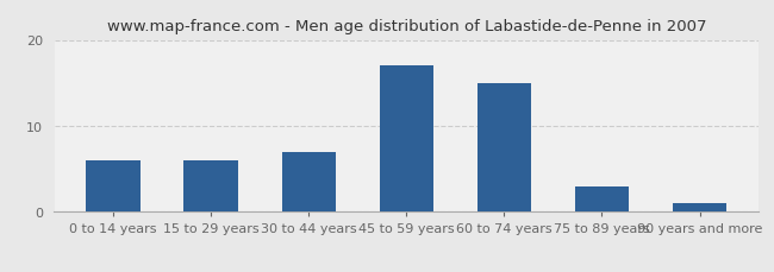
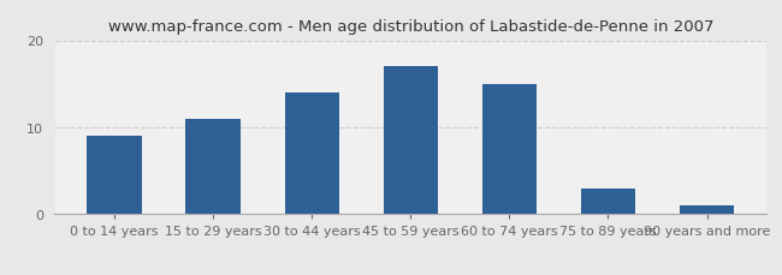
0 to 14 years: 6 -> 9
15 to 29 years: 6 -> 11
30 to 44 years: 7 -> 14
